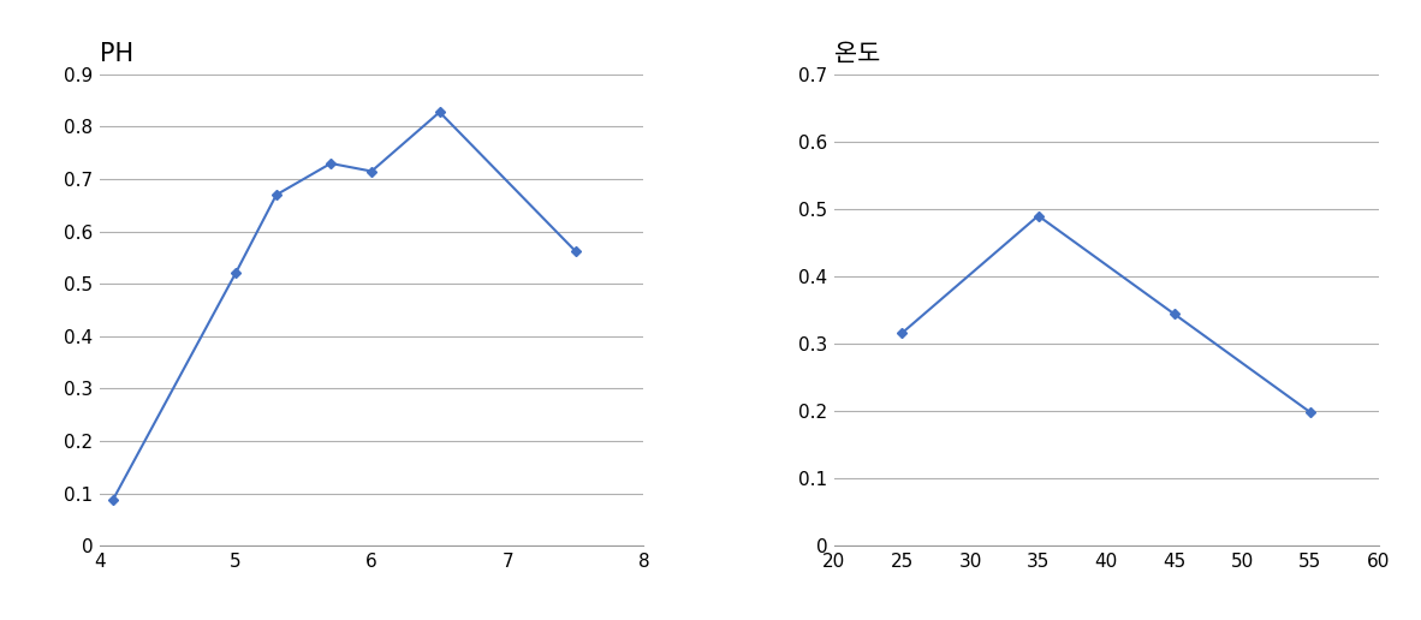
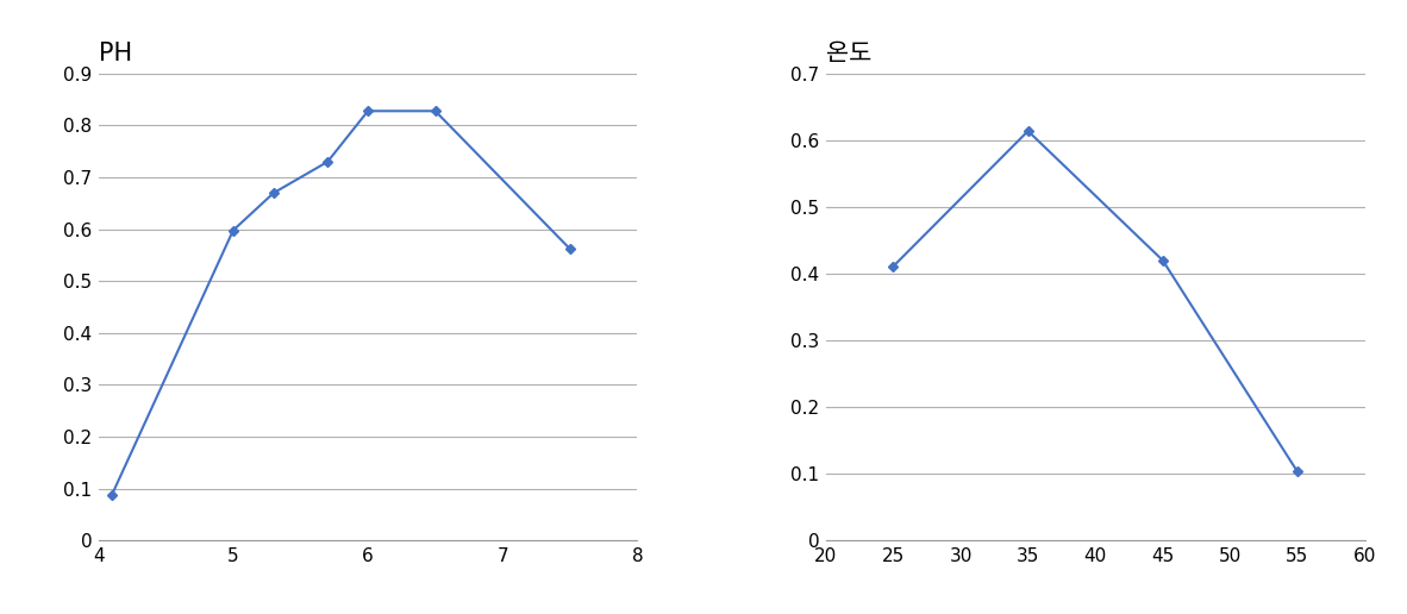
PH/5: 0.520 -> 0.598
PH/6: 0.715 -> 0.828
온도/25: 0.316 -> 0.411
온도/35: 0.490 -> 0.614
온도/45: 0.344 -> 0.420
온도/55: 0.198 -> 0.103
